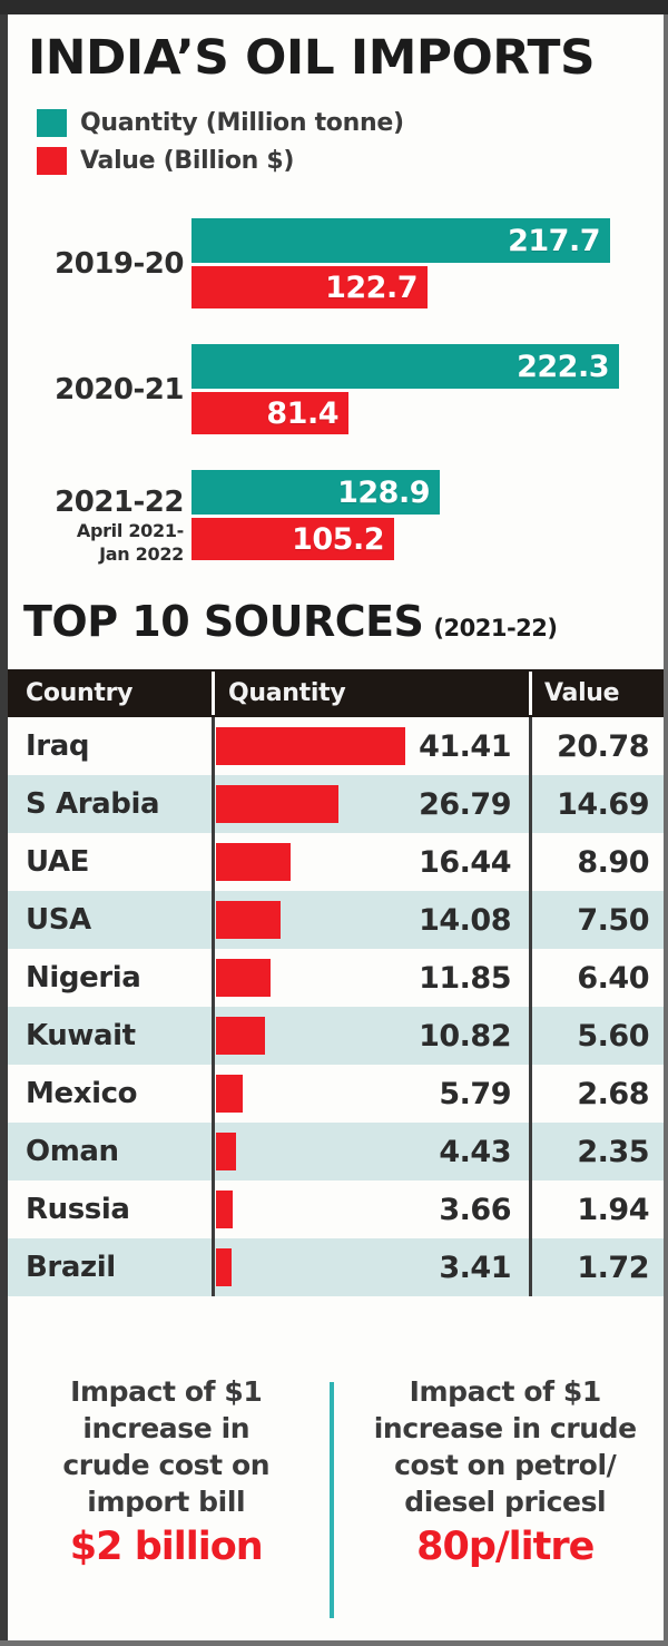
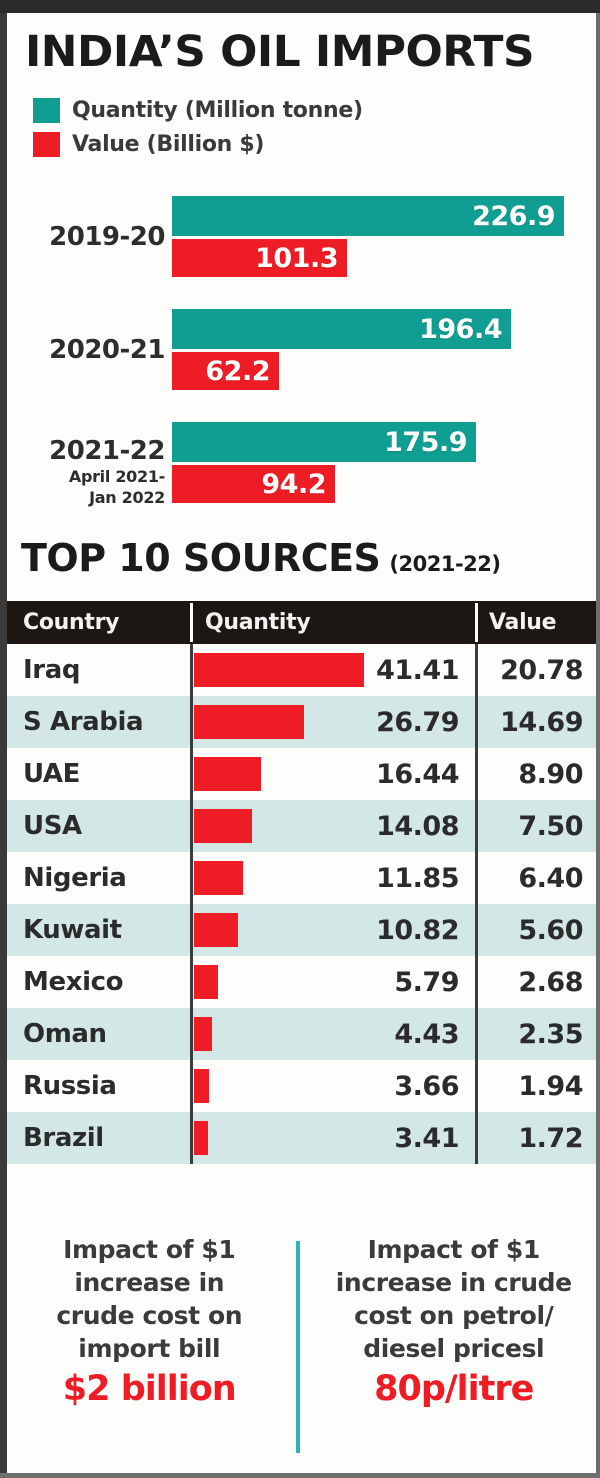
INDIA’S OIL IMPORTS/Quantity (Million tonne)/2019-20: 217.7 -> 226.9
INDIA’S OIL IMPORTS/Value (Billion $)/2019-20: 122.7 -> 101.3
INDIA’S OIL IMPORTS/Quantity (Million tonne)/2020-21: 222.3 -> 196.4
INDIA’S OIL IMPORTS/Value (Billion $)/2020-21: 81.4 -> 62.2
INDIA’S OIL IMPORTS/Quantity (Million tonne)/2021-22: 128.9 -> 175.9
INDIA’S OIL IMPORTS/Value (Billion $)/2021-22: 105.2 -> 94.2
